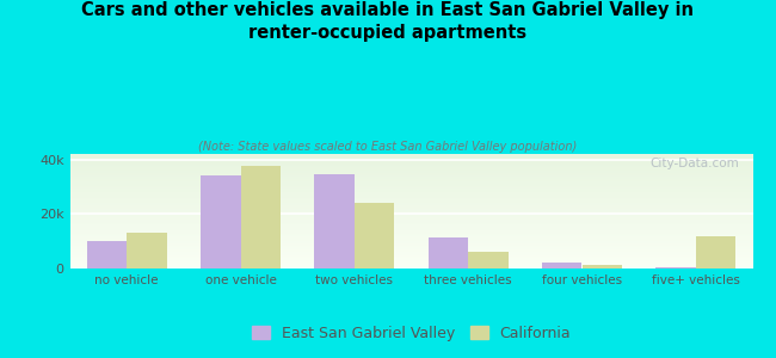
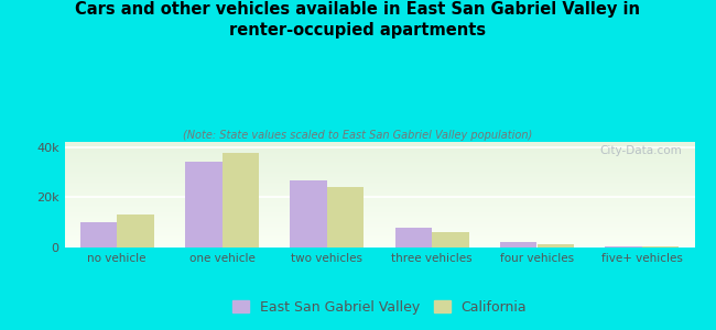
East San Gabriel Valley/two vehicles: 34.5k -> 26.5k
East San Gabriel Valley/three vehicles: 11.5k -> 8.0k
California/five+ vehicles: 12.0k -> 0.6k
